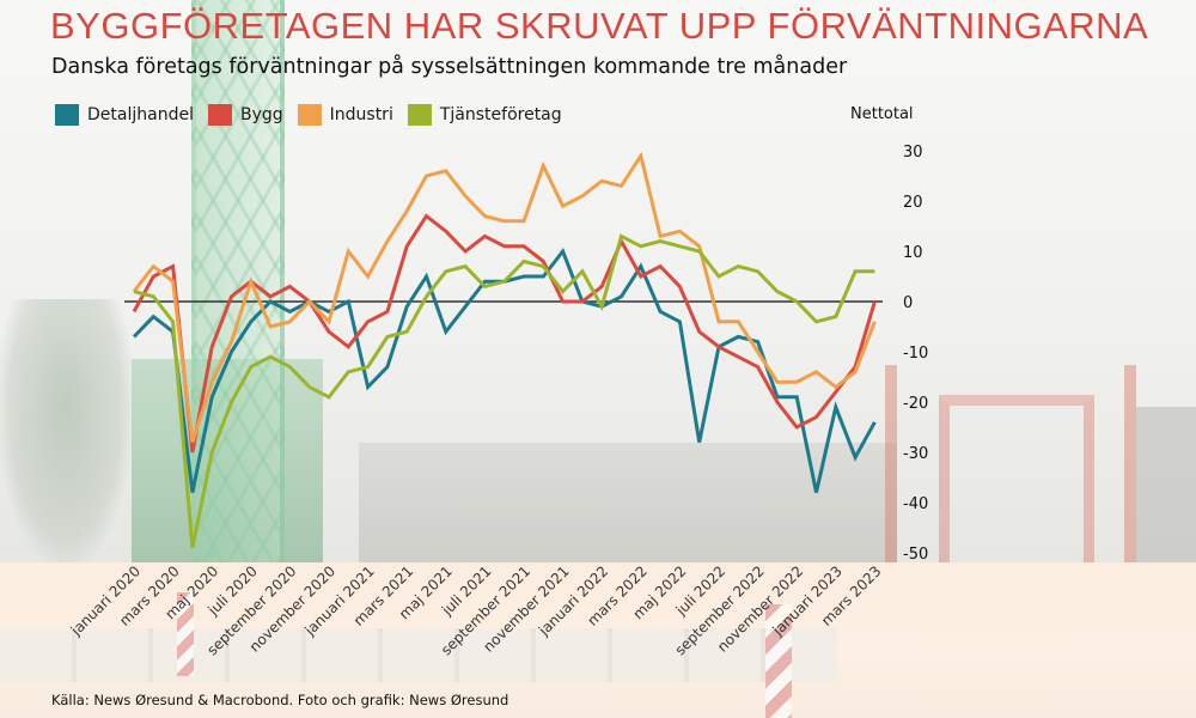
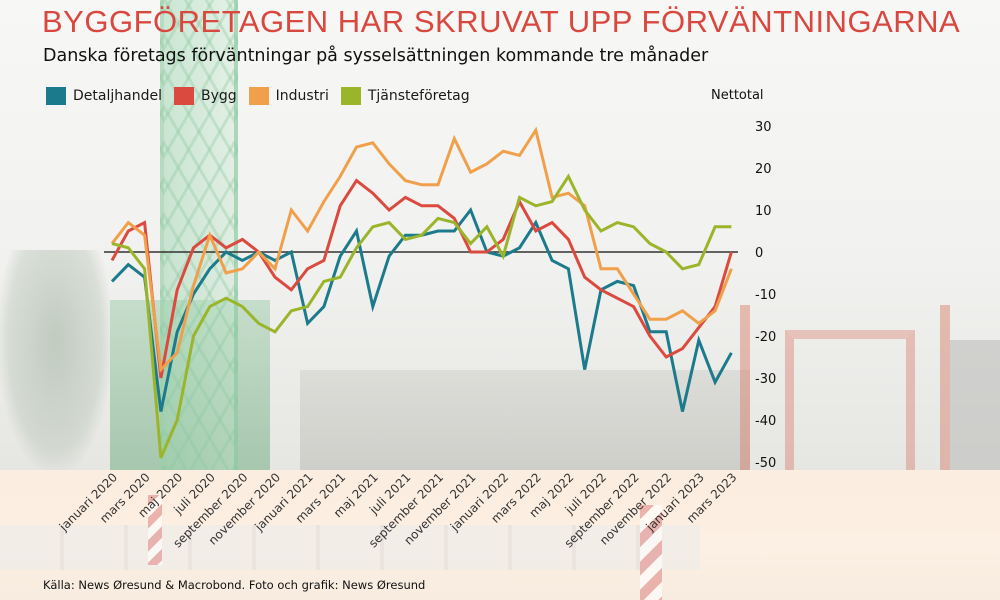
Industri/maj 2020: -16 -> -24
Tjänsteföretag/maj 2020: -30 -> -40
Detaljhandel/maj 2021: -6 -> -13
Tjänsteföretag/maj 2022: 11 -> 18
